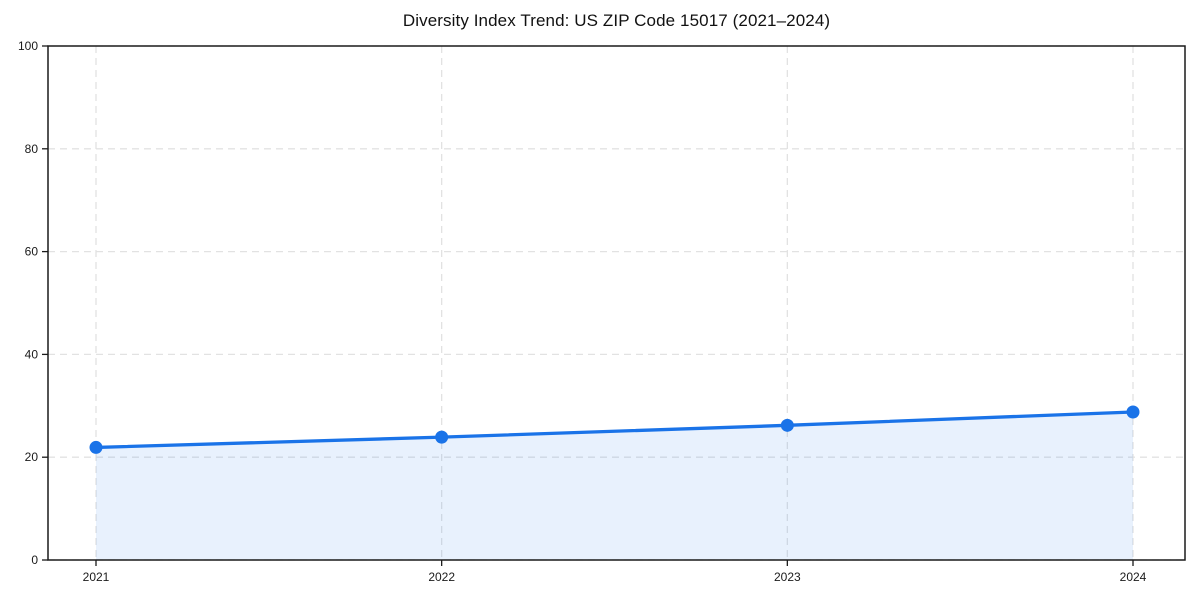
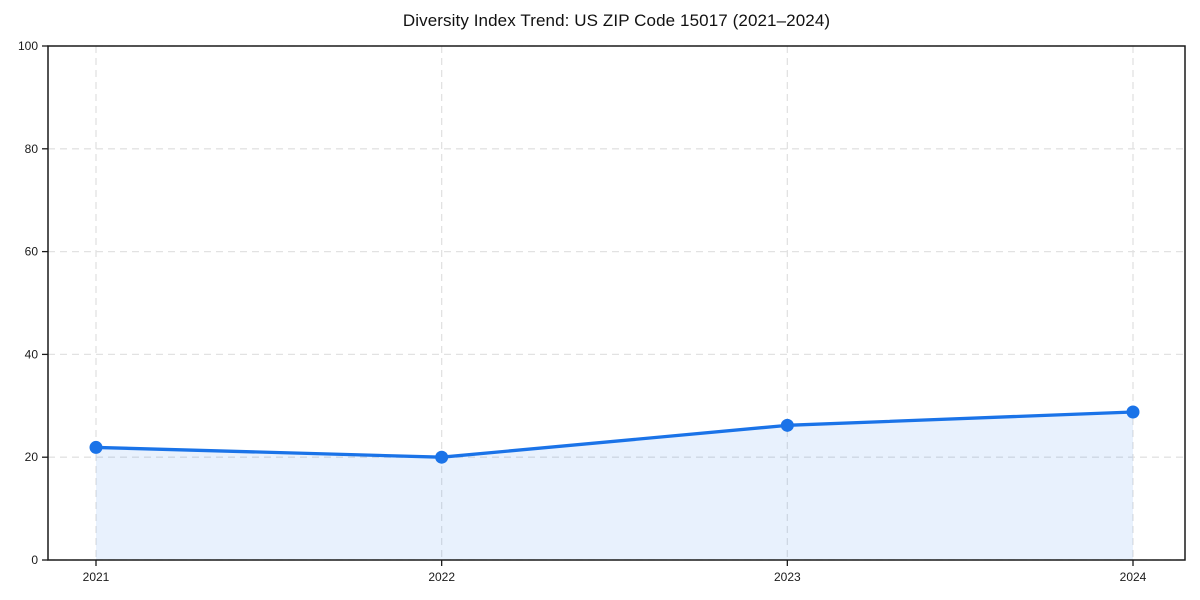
2022: 24 -> 20
